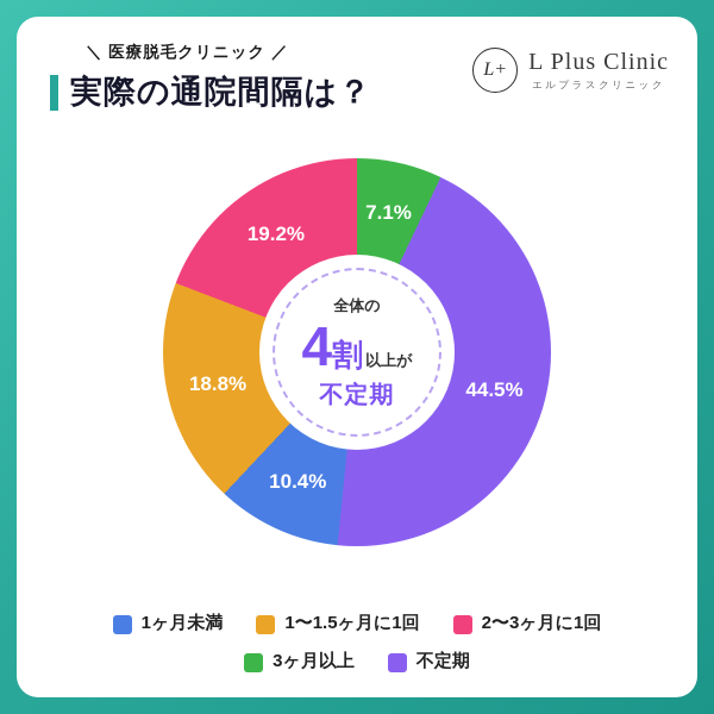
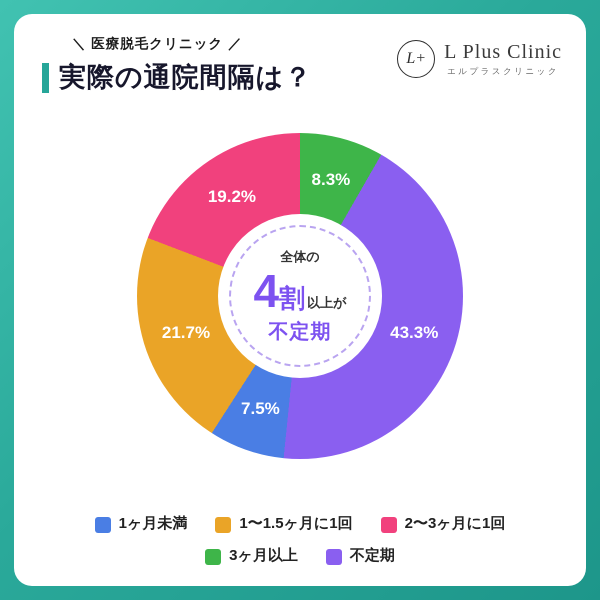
1ヶ月未満: 10.4% -> 7.5%
1〜1.5ヶ月に1回: 18.8% -> 21.7%
3ヶ月以上: 7.1% -> 8.3%
不定期: 44.5% -> 43.3%
